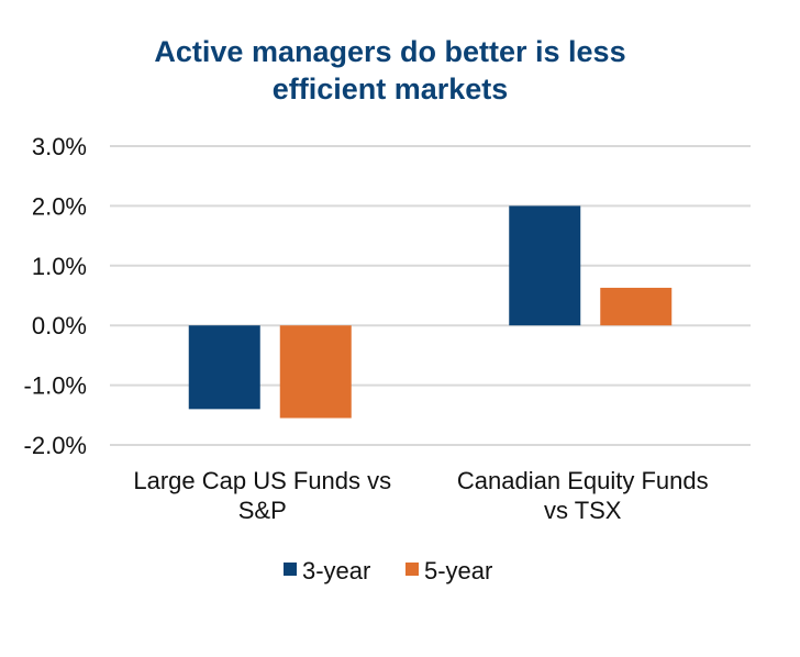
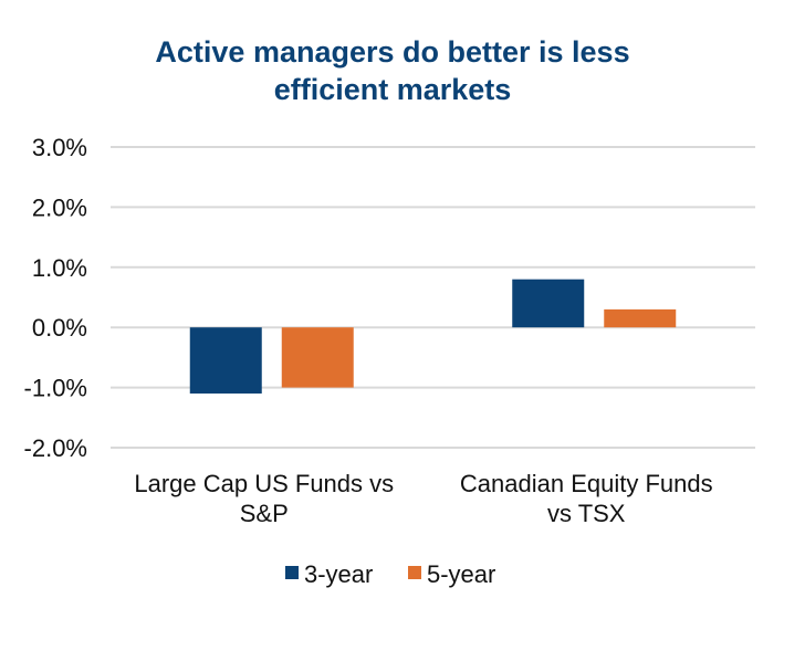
3-year/Large Cap US Funds vs S&P: -1.4% -> -1.1%
5-year/Large Cap US Funds vs S&P: -1.6% -> -1.0%
3-year/Canadian Equity Funds vs TSX: 2.0% -> 0.8%
5-year/Canadian Equity Funds vs TSX: 0.6% -> 0.3%
